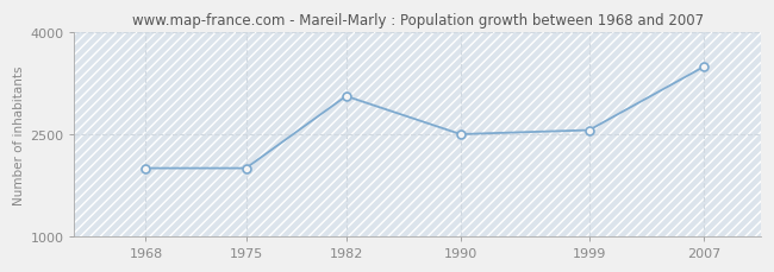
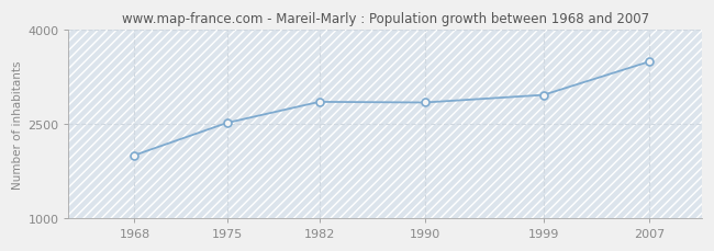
1975: 2000 -> 2520
1982: 3060 -> 2850
1990: 2500 -> 2840
1999: 2560 -> 2960
